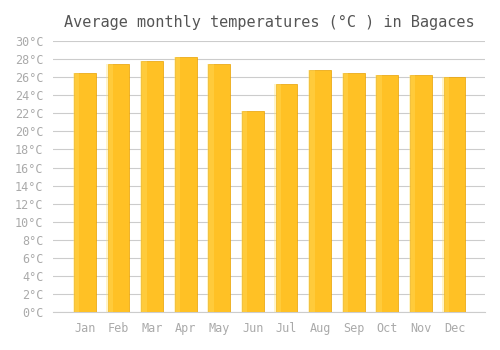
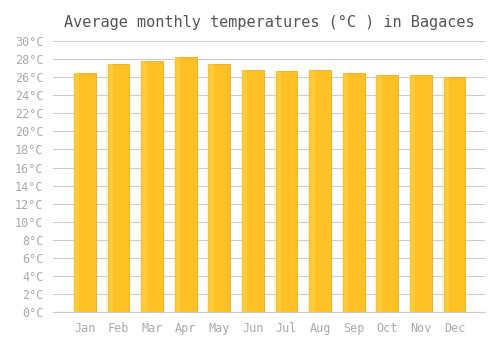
Jun: 22.2°C -> 26.8°C
Jul: 25.2°C -> 26.7°C
